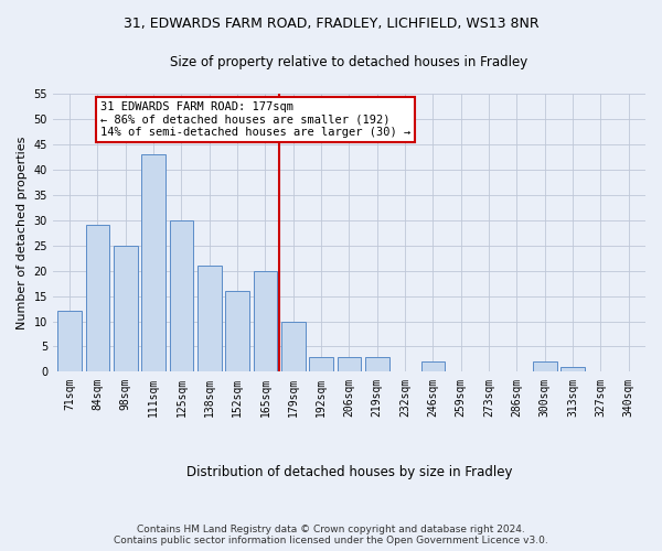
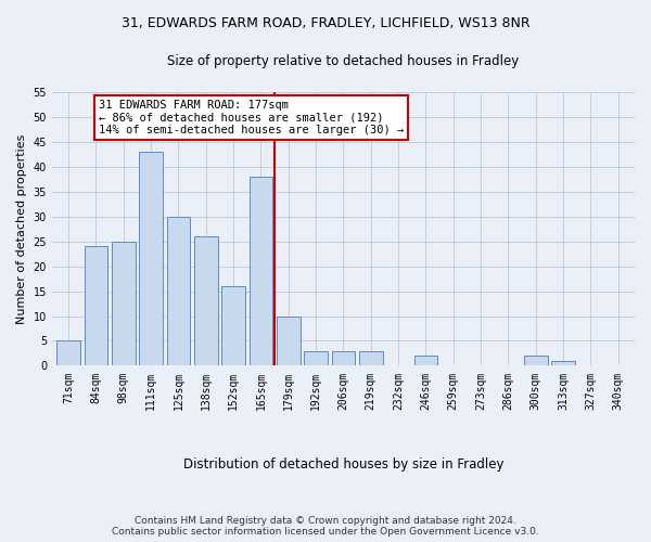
71sqm: 12 -> 5
84sqm: 29 -> 24
138sqm: 21 -> 26
165sqm: 20 -> 38
